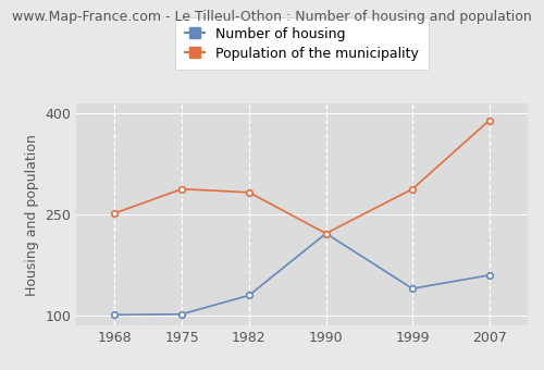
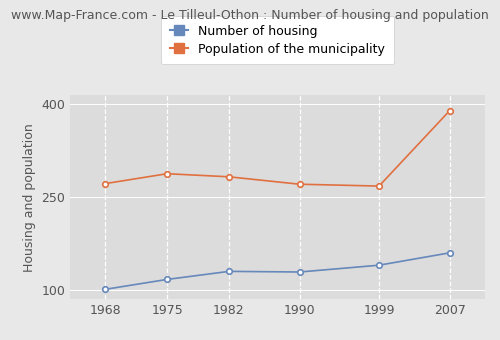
Population of the municipality/1968: 252 -> 272
Number of housing/1975: 102 -> 117
Number of housing/1990: 222 -> 129
Population of the municipality/1990: 222 -> 271
Population of the municipality/1999: 288 -> 268
